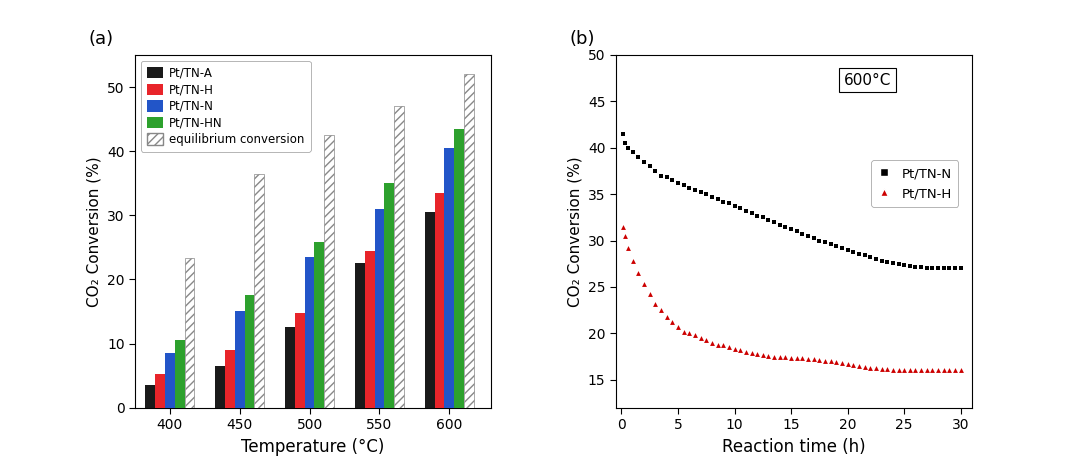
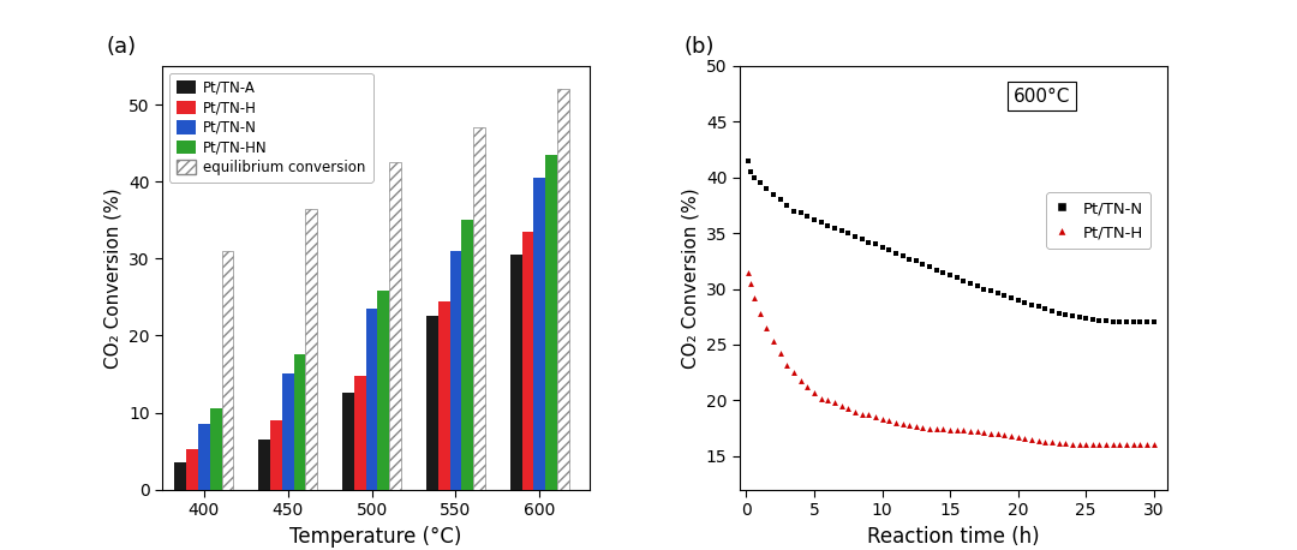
equilibrium conversion/400: 23.4 -> 31.0
